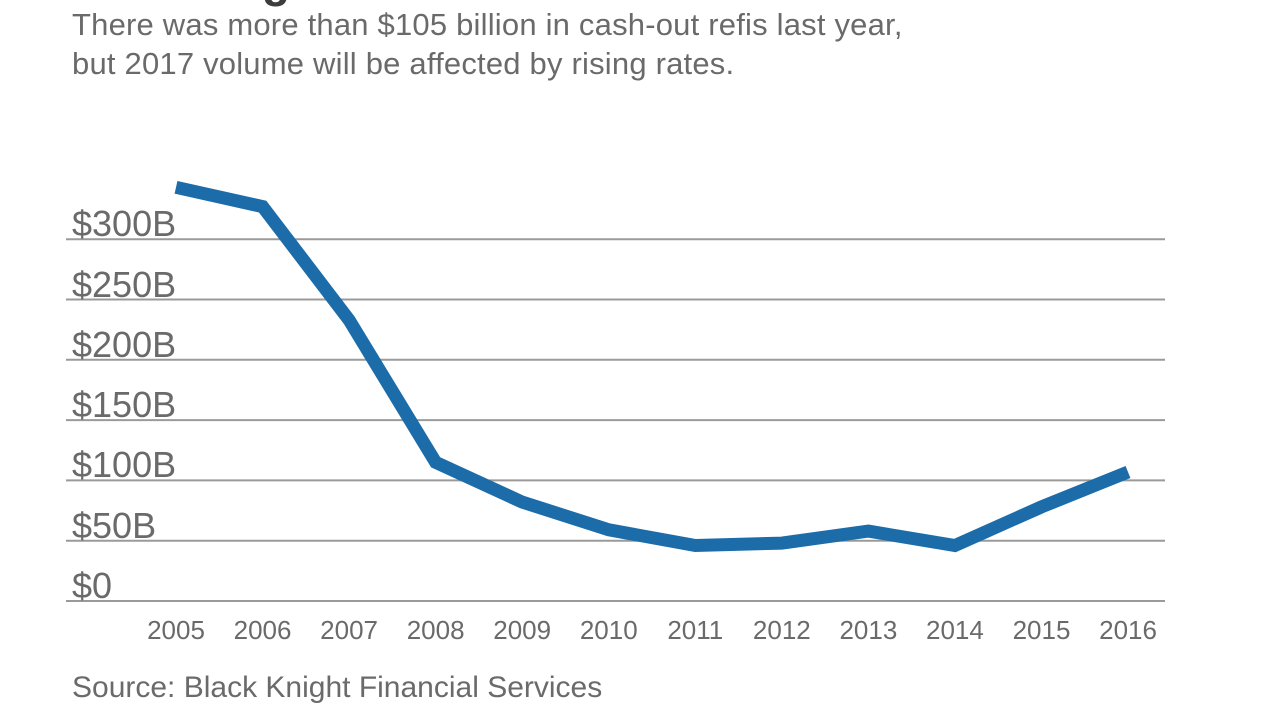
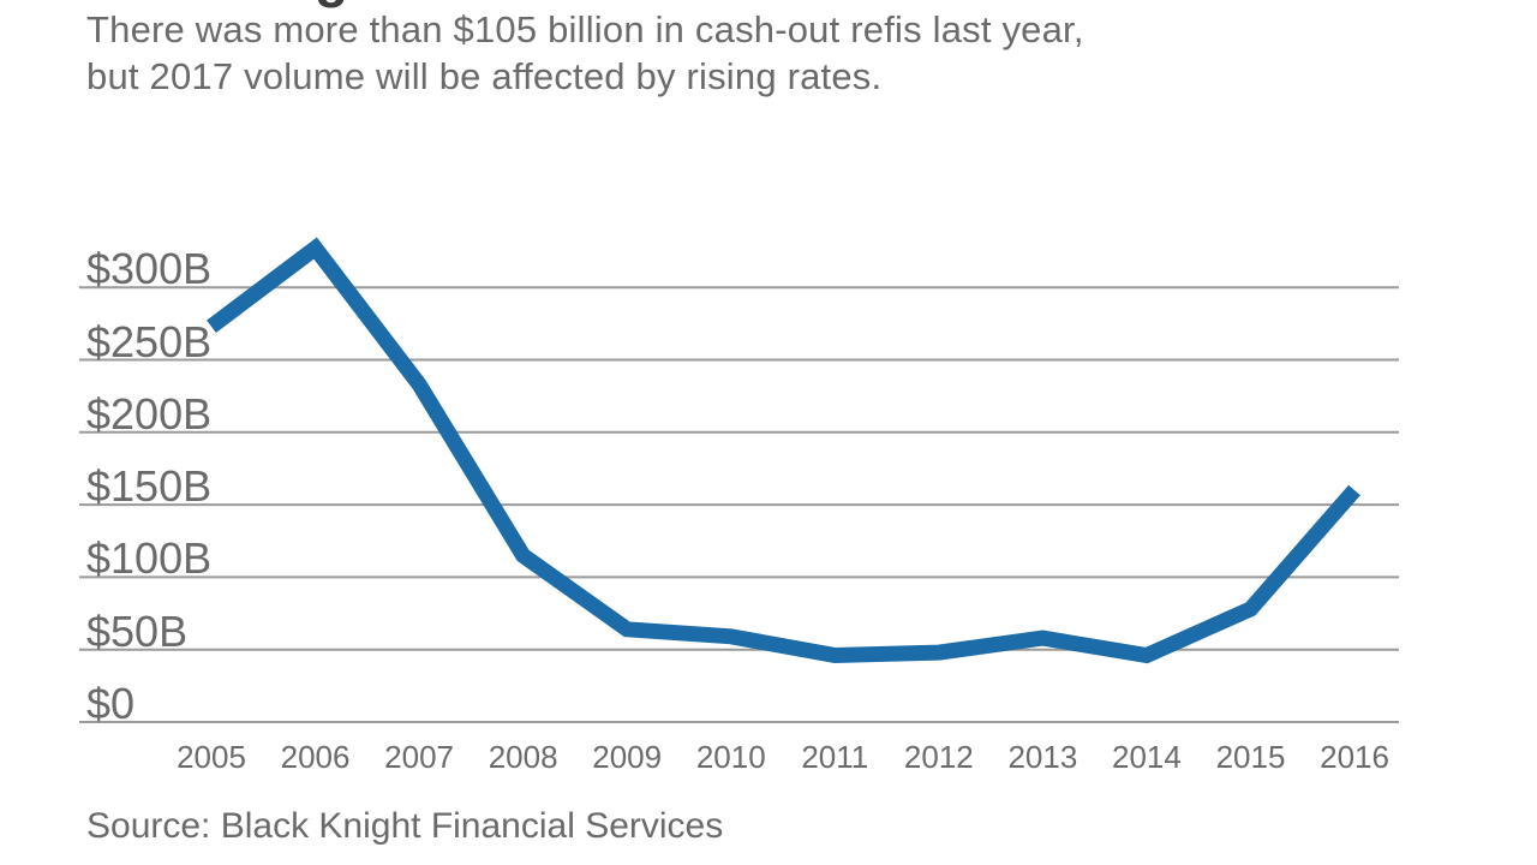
2005: $343B -> $273B
2009: $82B -> $64B
2016: $107B -> $160B
